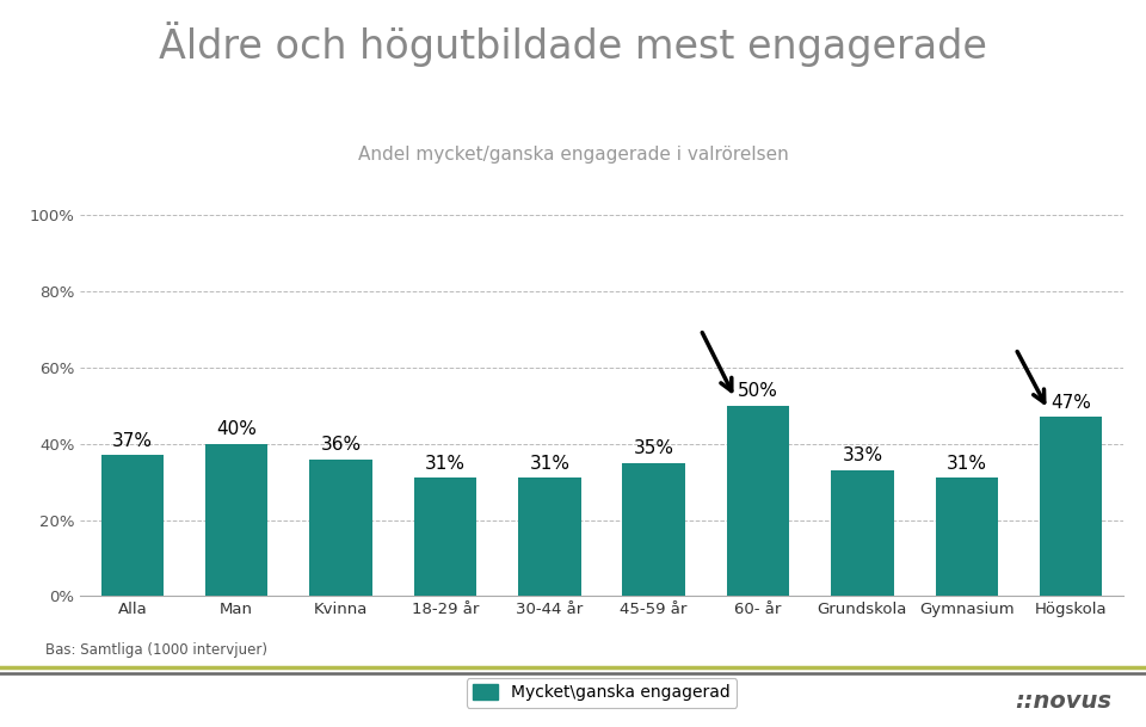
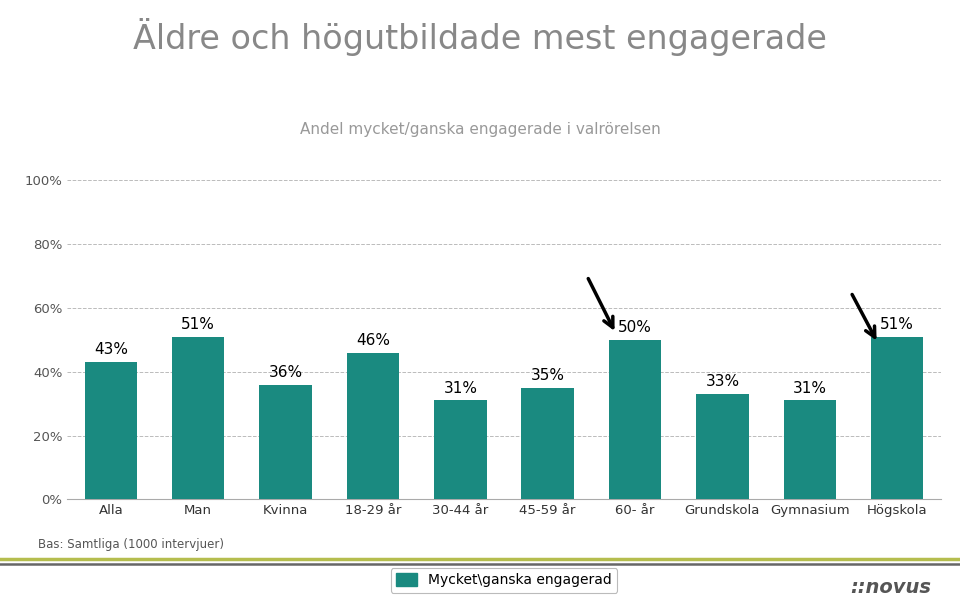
Alla: 37% -> 43%
Man: 40% -> 51%
18-29 år: 31% -> 46%
Högskola: 47% -> 51%
